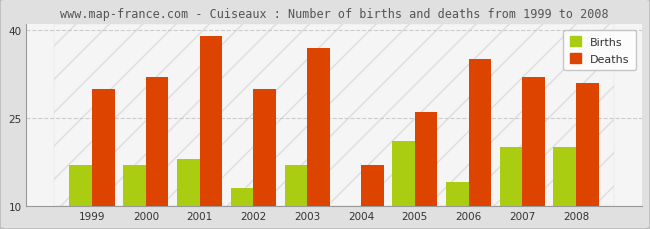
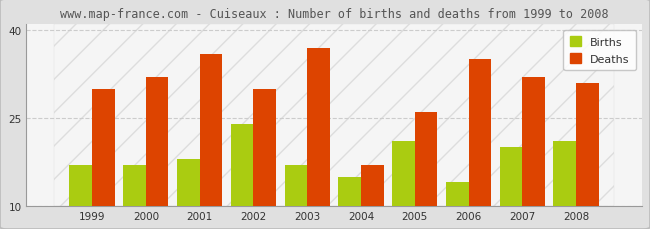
Deaths/2001: 39 -> 36
Births/2002: 13 -> 24
Births/2004: 10 -> 15
Births/2008: 20 -> 21
